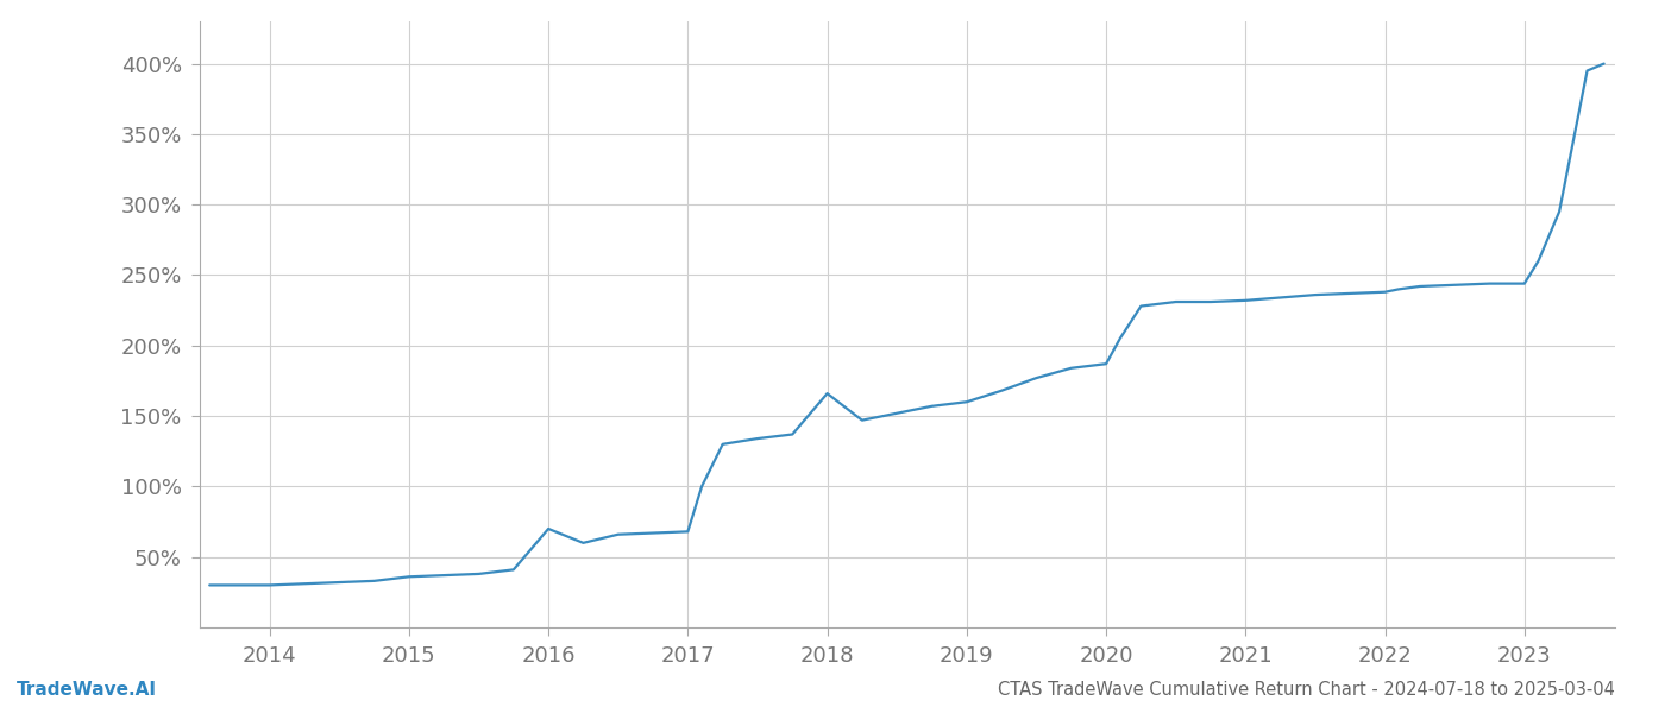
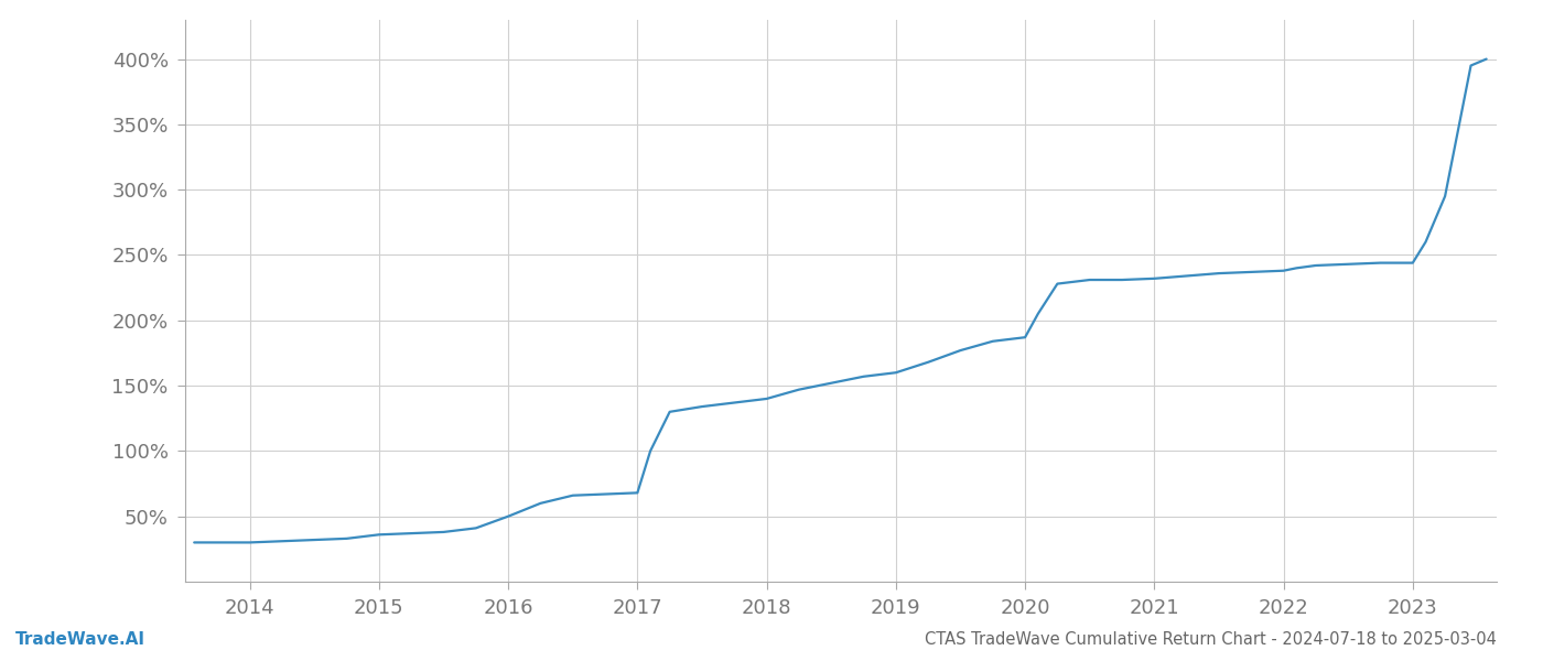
2016: 70% -> 50%
2018: 166% -> 140%
